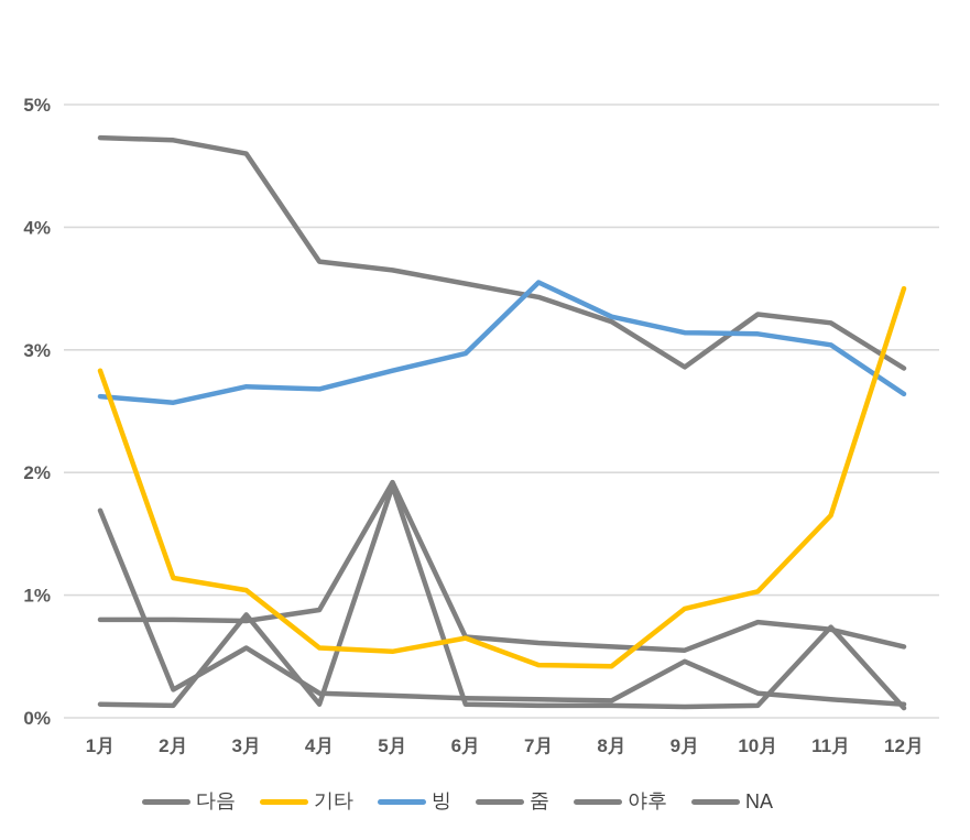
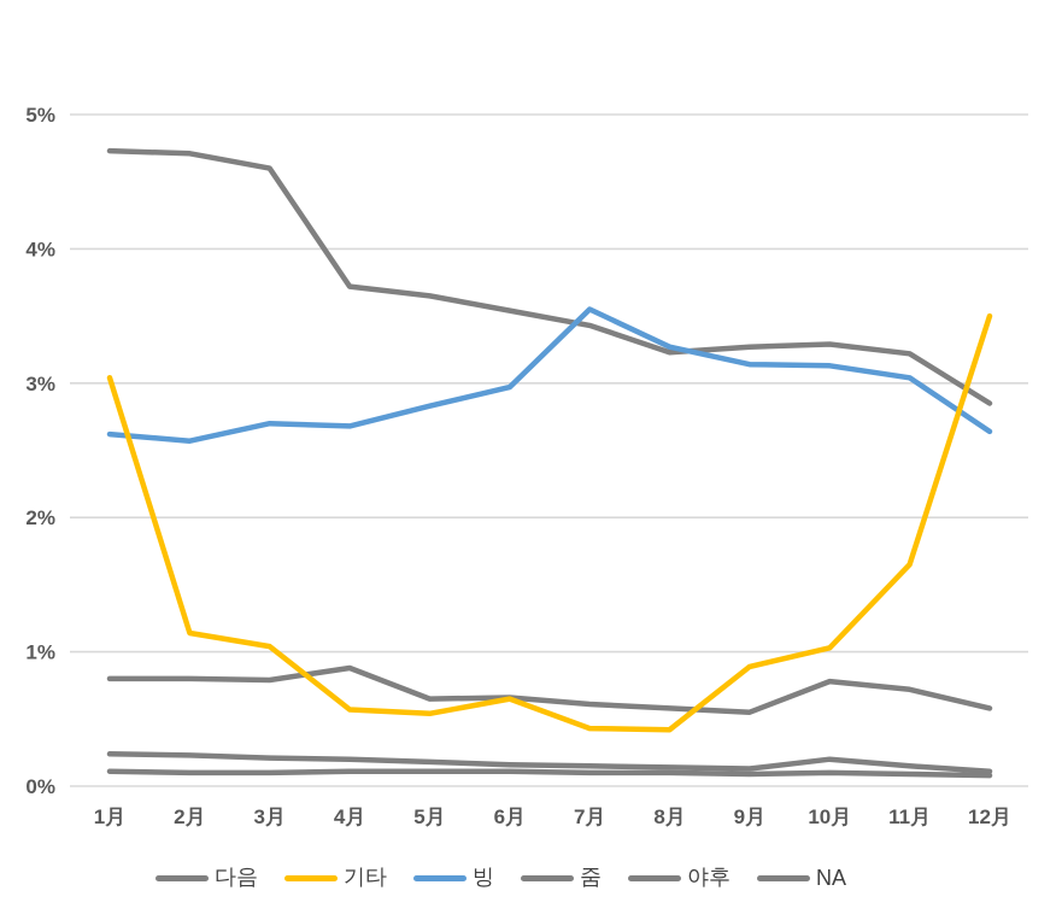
기타/1月: 2.83% -> 3.04%
야후/1月: 1.69% -> 0.24%
야후/3月: 0.57% -> 0.21%
NA/3月: 0.84% -> 0.10%
줌/5月: 1.92% -> 0.65%
NA/5月: 1.89% -> 0.11%
다음/9月: 2.86% -> 3.27%
야후/9月: 0.46% -> 0.13%
NA/11月: 0.74% -> 0.09%
